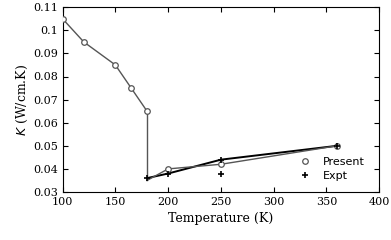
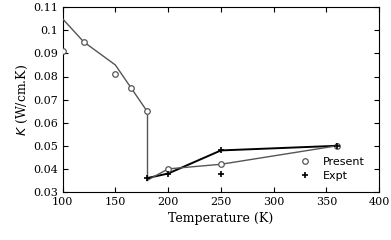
Present/100: 0.105 -> 0.091
Present/150: 0.085 -> 0.081
Expt/250: 0.044 -> 0.048
